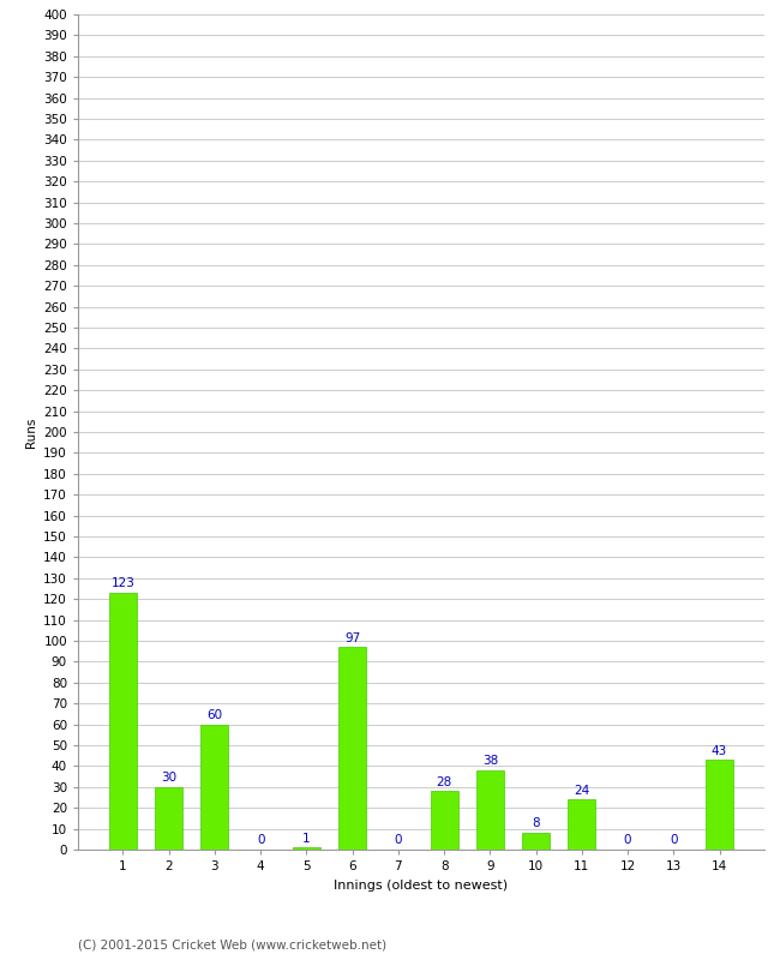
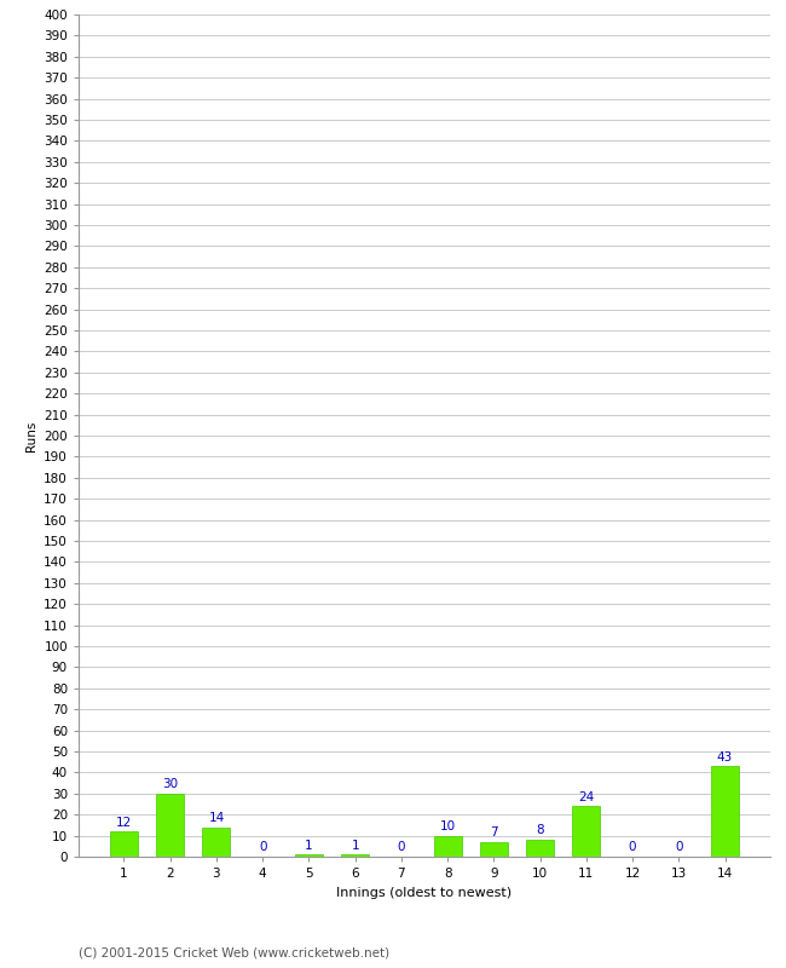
1: 123 -> 12
3: 60 -> 14
6: 97 -> 1
8: 28 -> 10
9: 38 -> 7
